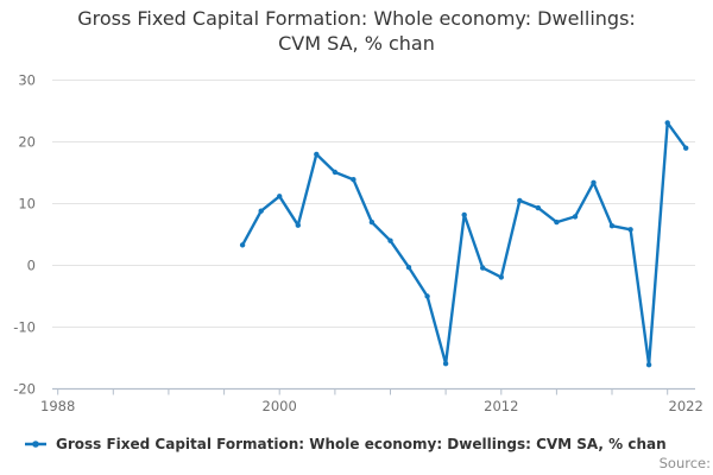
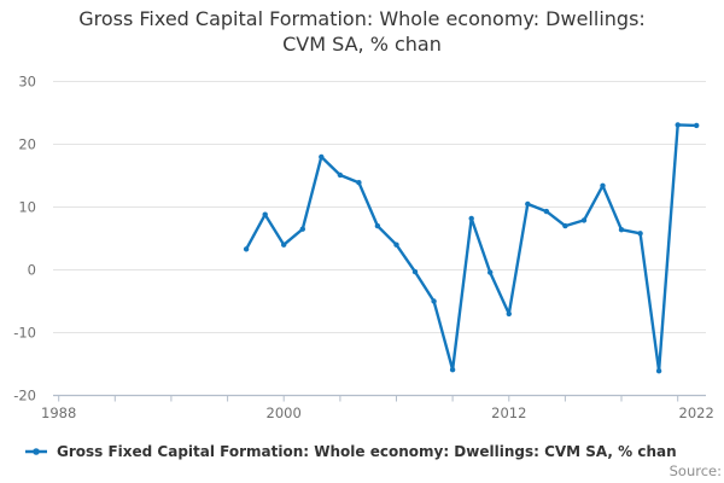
2000: 11 -> 4
2012: -2 -> -7
2022: 19 -> 23
